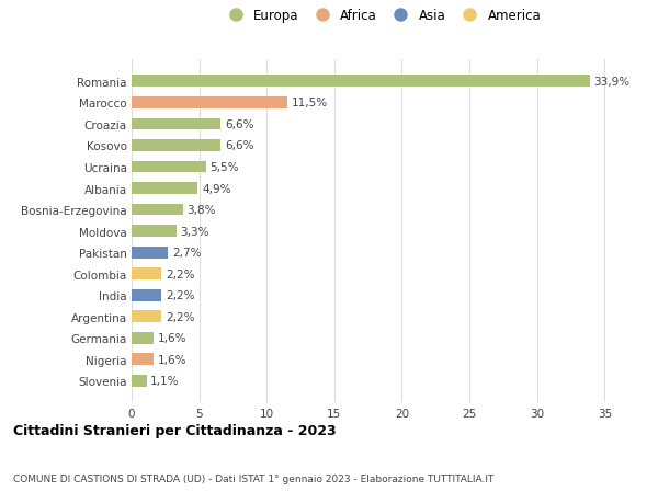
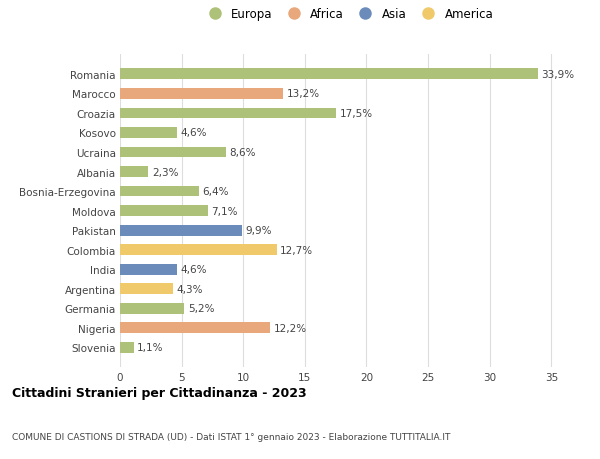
Marocco: 11,5% -> 13,2%
Croazia: 6,6% -> 17,5%
Kosovo: 6,6% -> 4,6%
Ucraina: 5,5% -> 8,6%
Albania: 4,9% -> 2,3%
Bosnia-Erzegovina: 3,8% -> 6,4%
Moldova: 3,3% -> 7,1%
Pakistan: 2,7% -> 9,9%
Colombia: 2,2% -> 12,7%
India: 2,2% -> 4,6%
Argentina: 2,2% -> 4,3%
Germania: 1,6% -> 5,2%
Nigeria: 1,6% -> 12,2%
